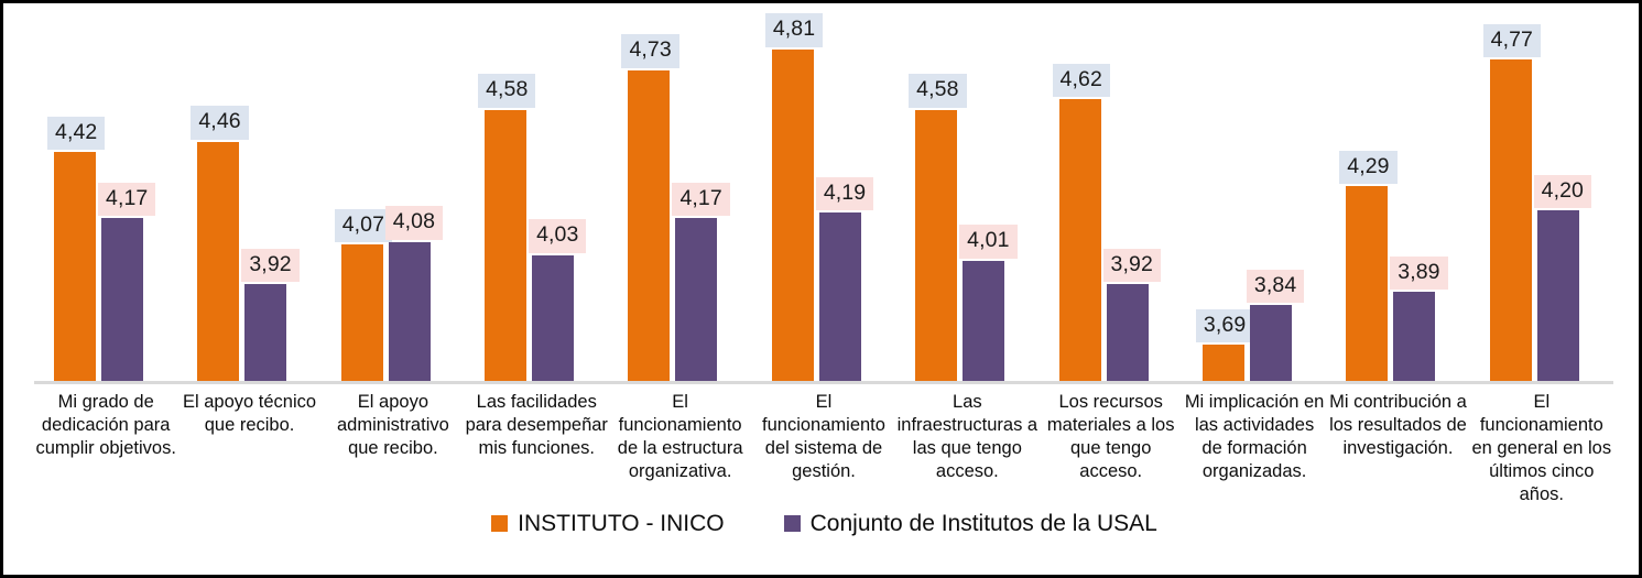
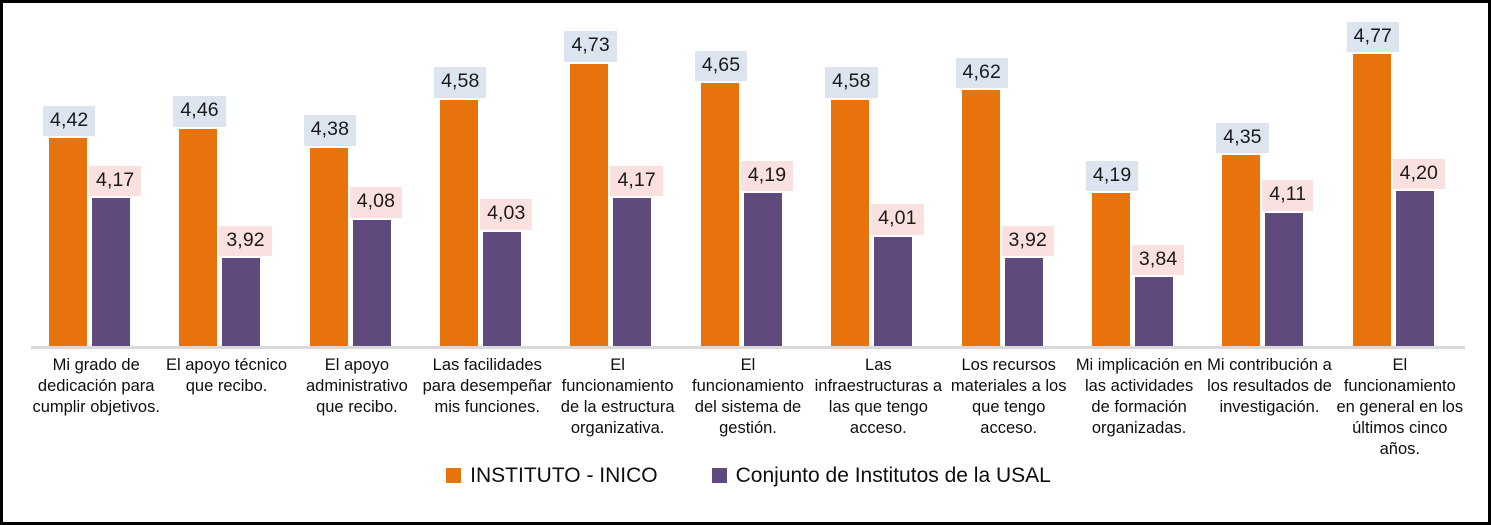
INSTITUTO - INICO/El apoyo administrativo que recibo.: 4,07 -> 4,38
INSTITUTO - INICO/El funcionamiento del sistema de gestión.: 4,81 -> 4,65
INSTITUTO - INICO/Mi implicación en las actividades de formación organizadas.: 3,69 -> 4,19
INSTITUTO - INICO/Mi contribución a los resultados de investigación.: 4,29 -> 4,35
Conjunto de Institutos de la USAL/Mi contribución a los resultados de investigación.: 3,89 -> 4,11
